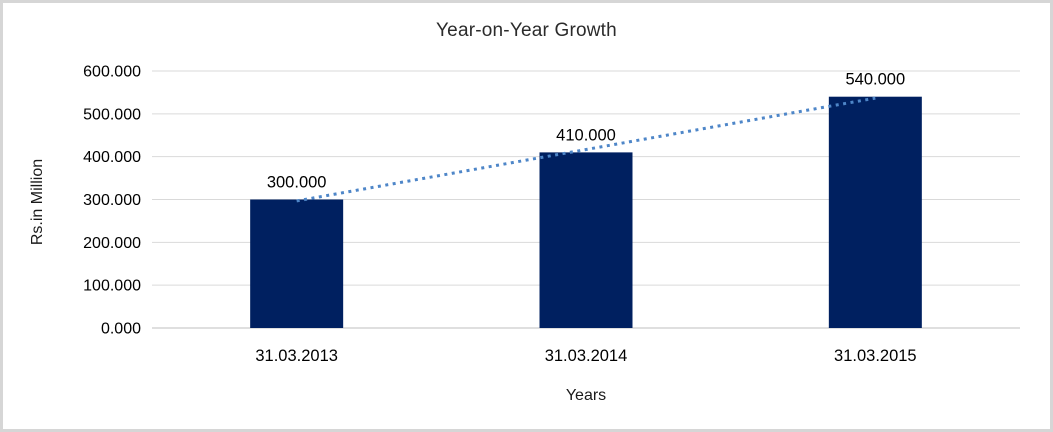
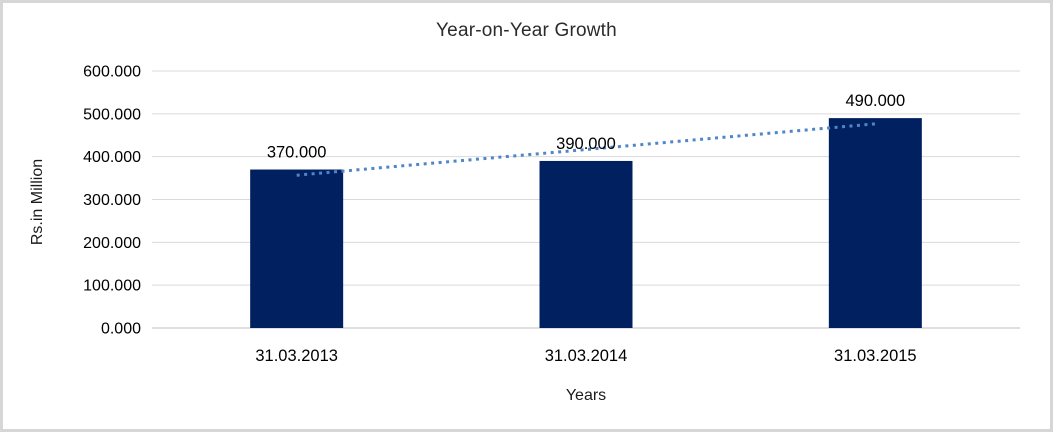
31.03.2013: 300.000 -> 370.000
31.03.2014: 410.000 -> 390.000
31.03.2015: 540.000 -> 490.000
